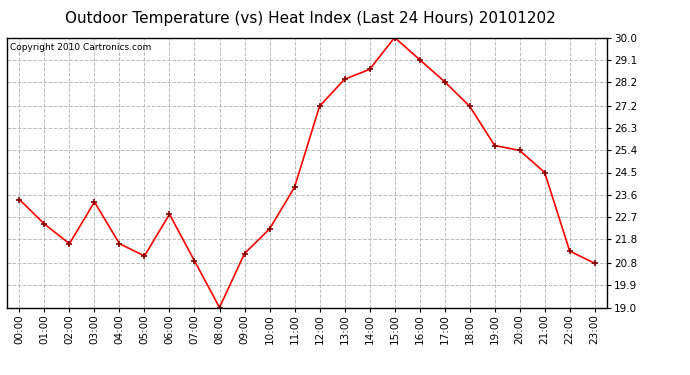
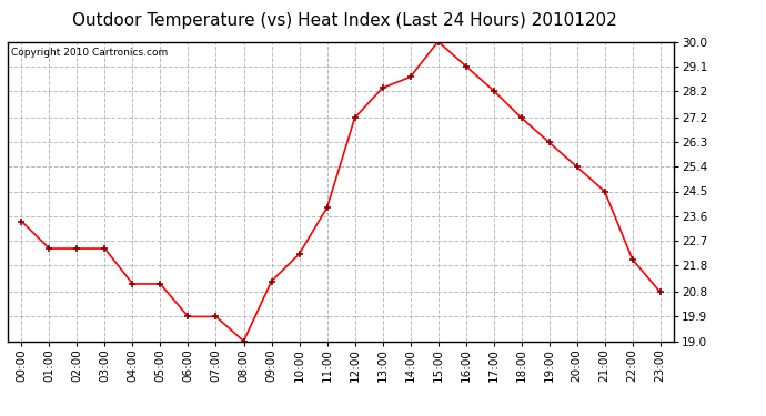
02:00: 21.6 -> 22.4
03:00: 23.3 -> 22.4
04:00: 21.6 -> 21.1
06:00: 22.8 -> 19.9
07:00: 20.9 -> 19.9
19:00: 25.6 -> 26.3
22:00: 21.3 -> 22.0
